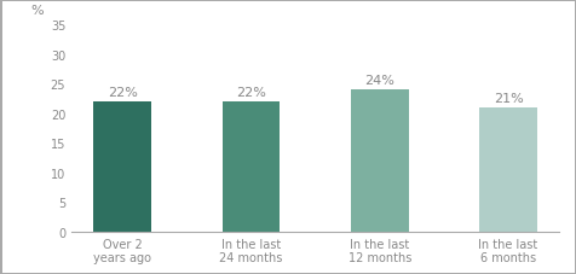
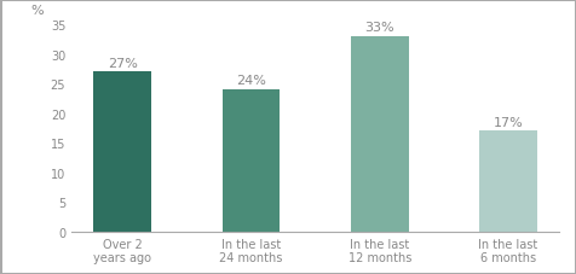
Over 2 years ago: 22% -> 27%
In the last 24 months: 22% -> 24%
In the last 12 months: 24% -> 33%
In the last 6 months: 21% -> 17%
